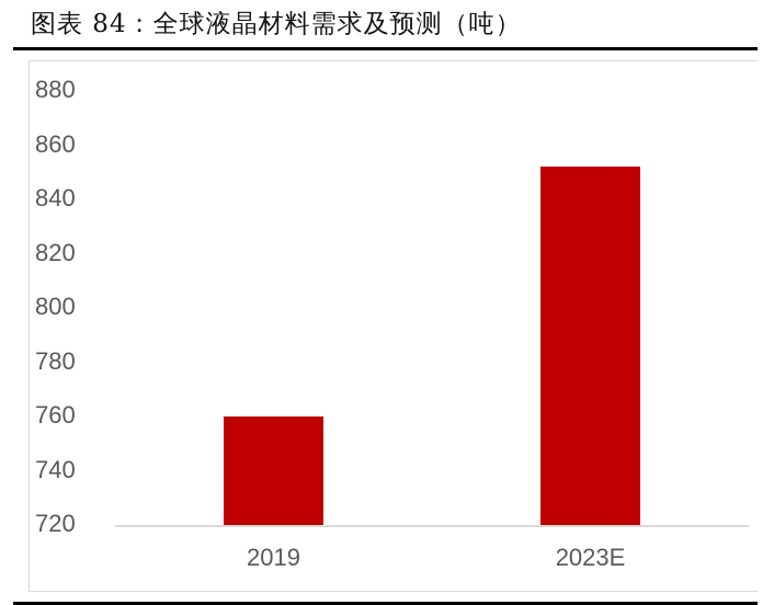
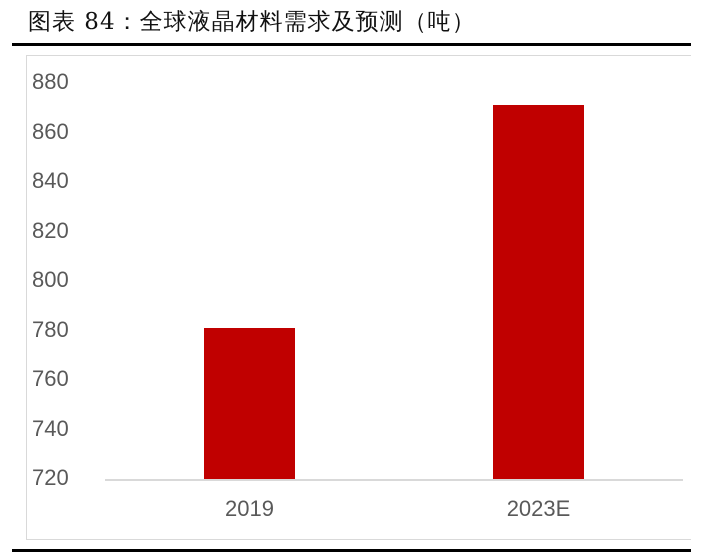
2019: 760 -> 781
2023E: 852 -> 871
